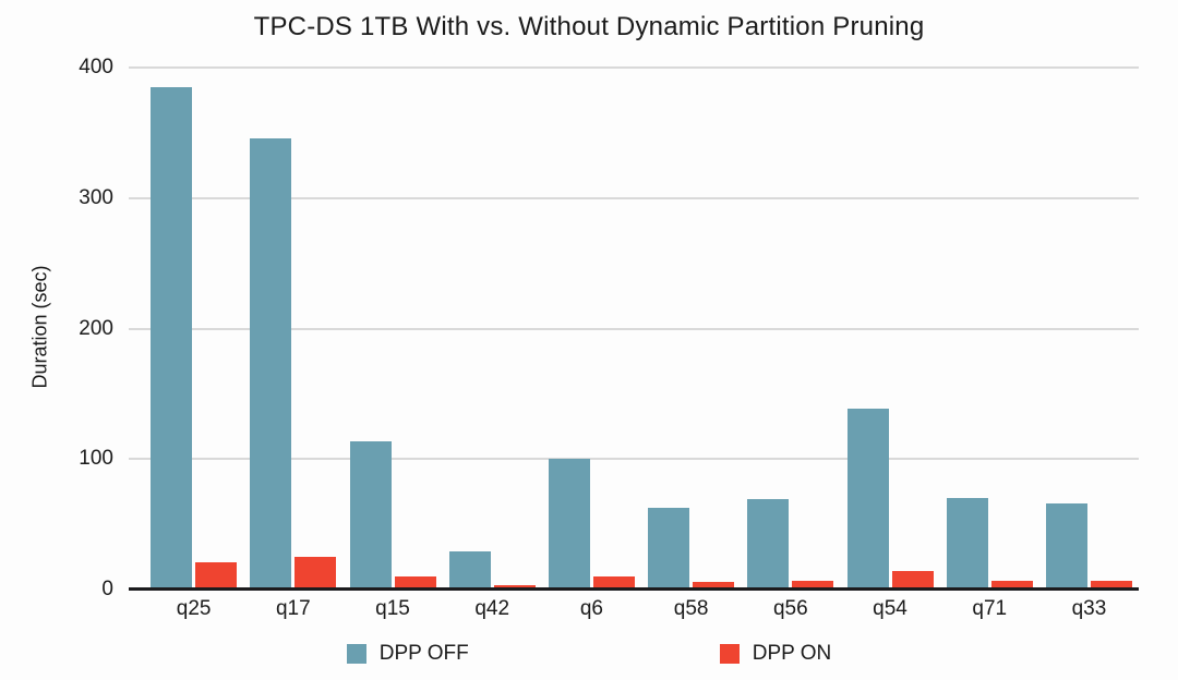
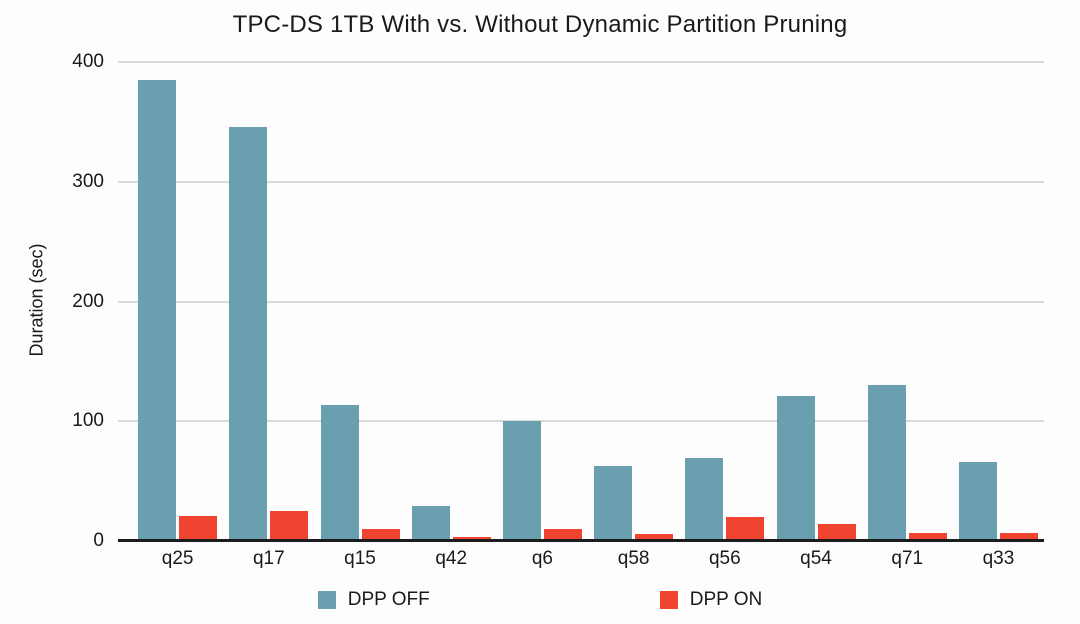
DPP ON/q56: 7 -> 20
DPP OFF/q54: 139 -> 121
DPP OFF/q71: 70 -> 130
